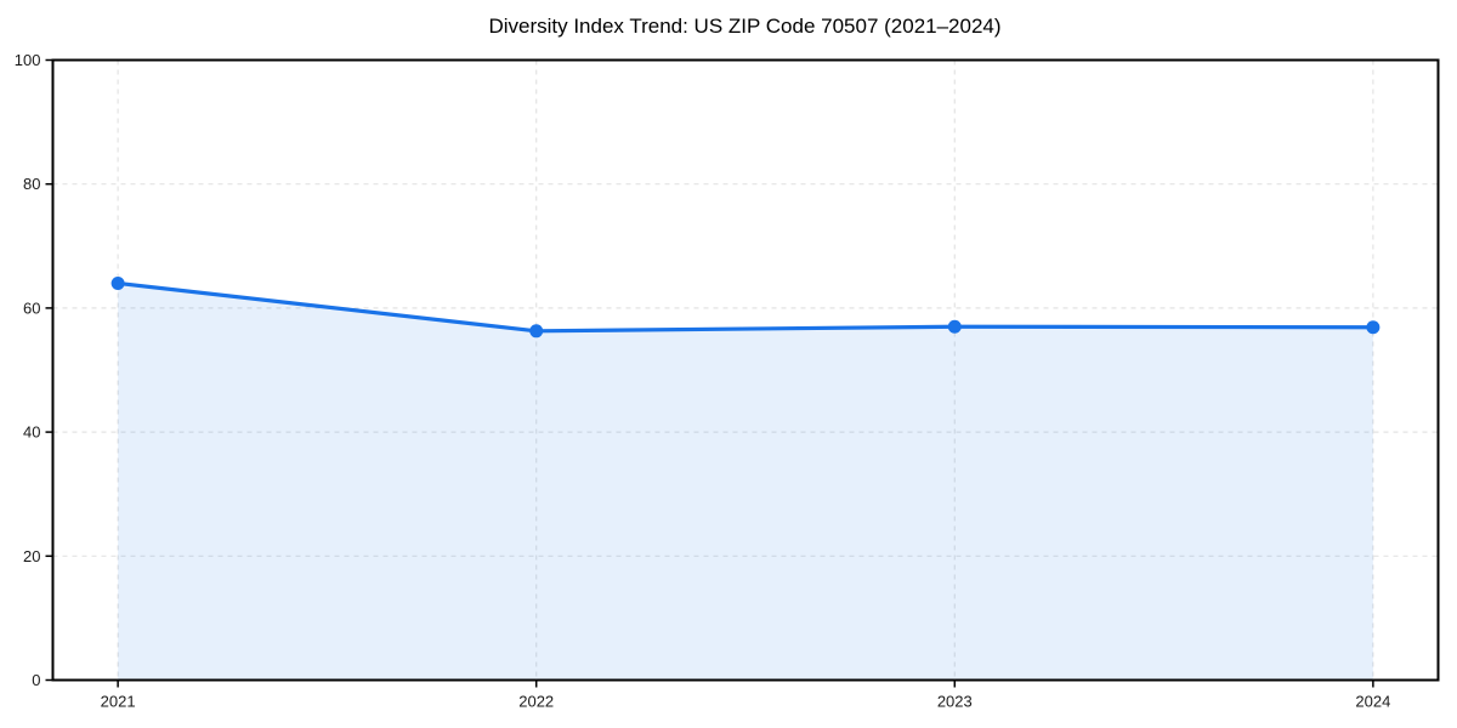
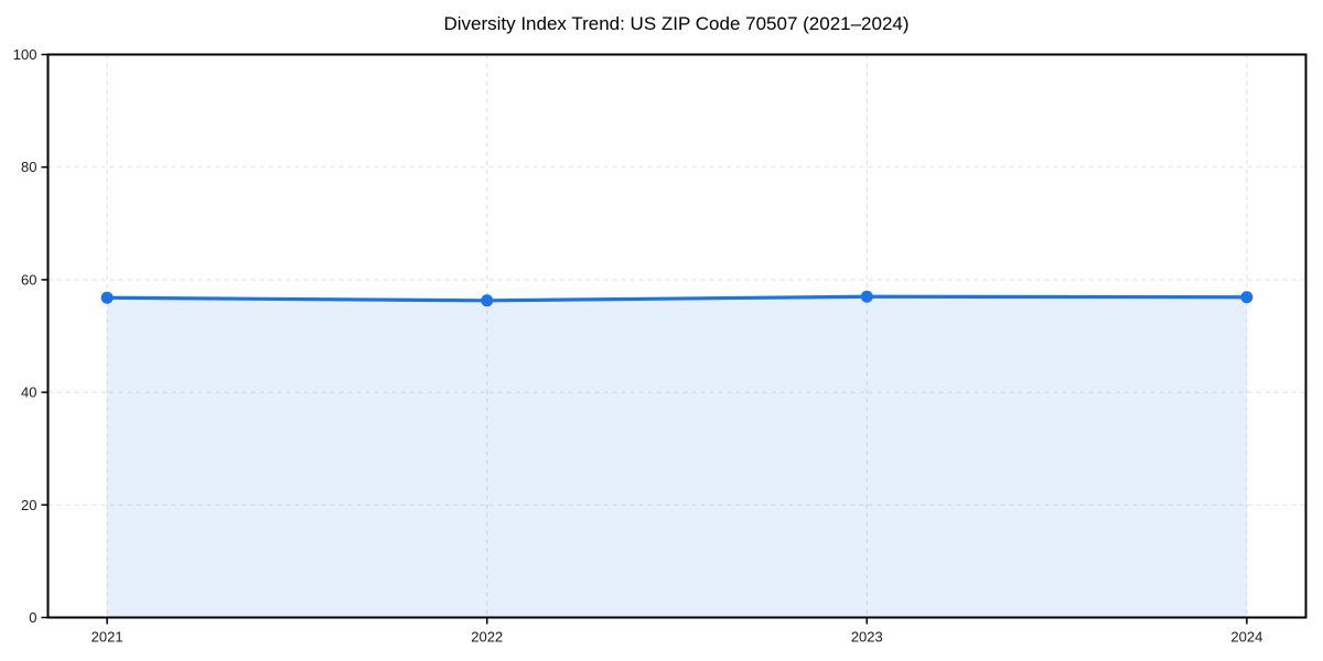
2021: 64 -> 57
